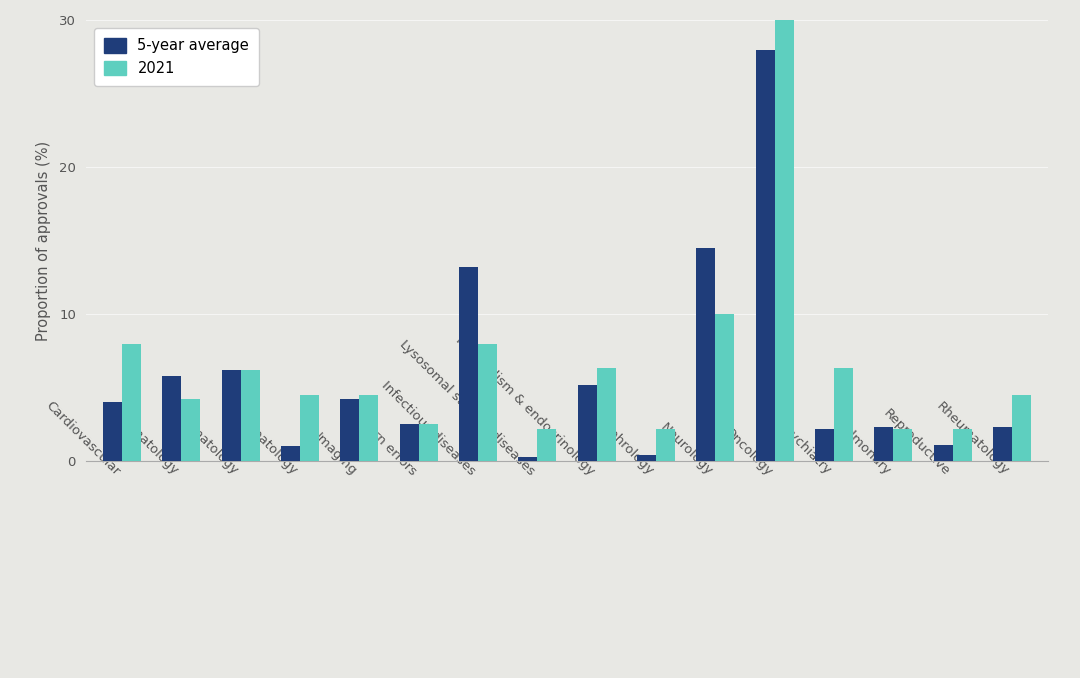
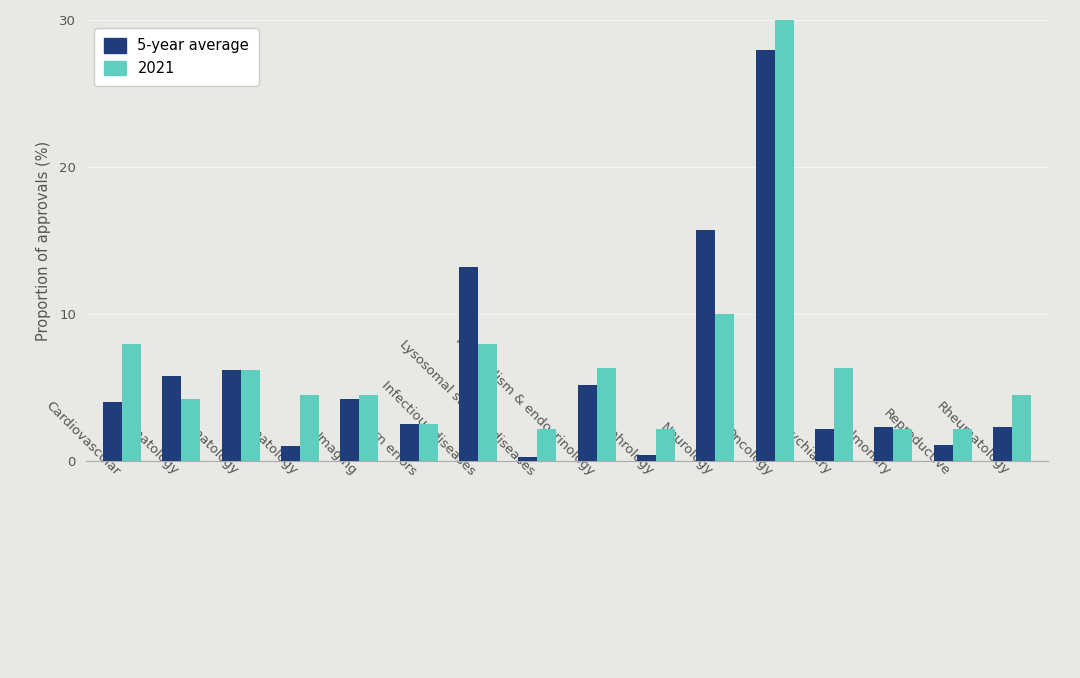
5-year average/Neurology: 14.5 -> 15.7
